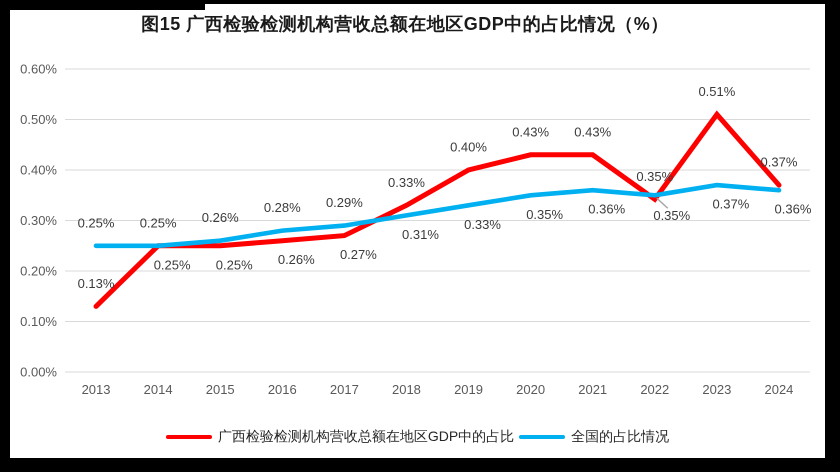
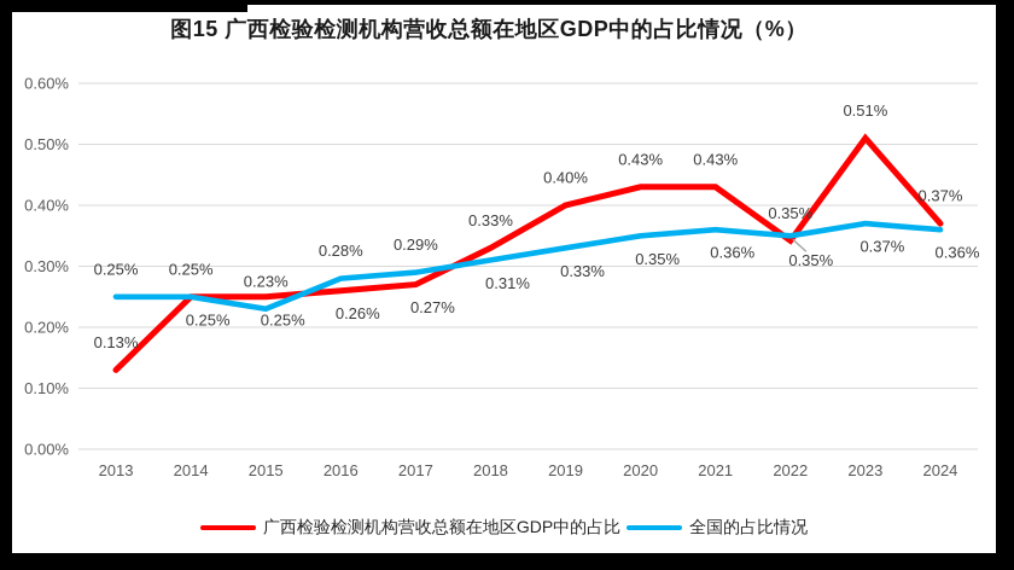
全国的占比情况/2015: 0.26% -> 0.23%
